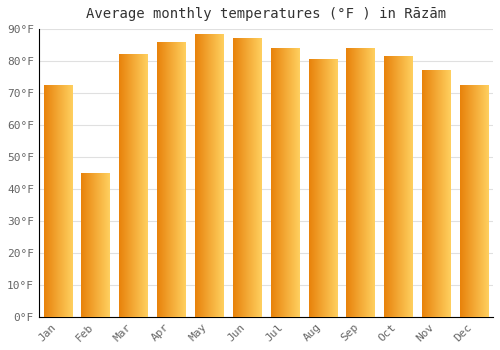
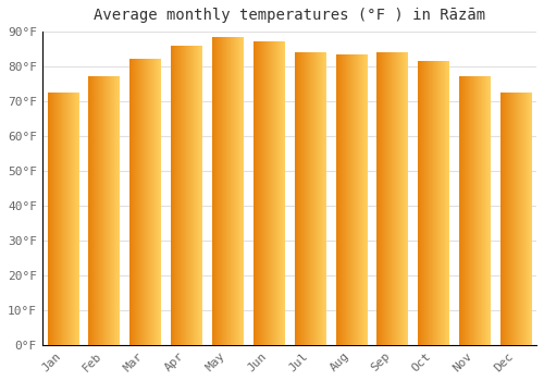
Feb: 45.0°F -> 77.0°F
Aug: 80.5°F -> 83.5°F
